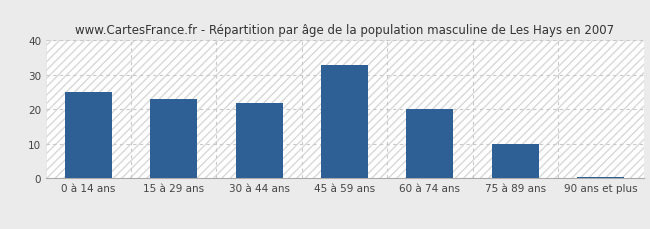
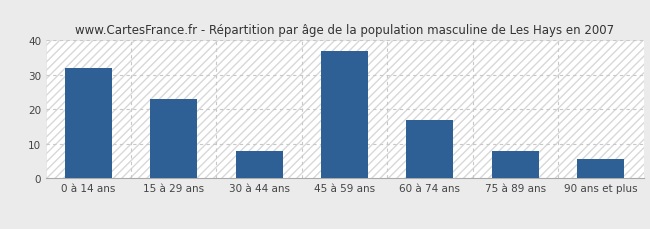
0 à 14 ans: 25.0 -> 32.0
30 à 44 ans: 22.0 -> 8.0
45 à 59 ans: 33.0 -> 37.0
60 à 74 ans: 20.0 -> 17.0
75 à 89 ans: 10.0 -> 8.0
90 ans et plus: 0.5 -> 5.5
